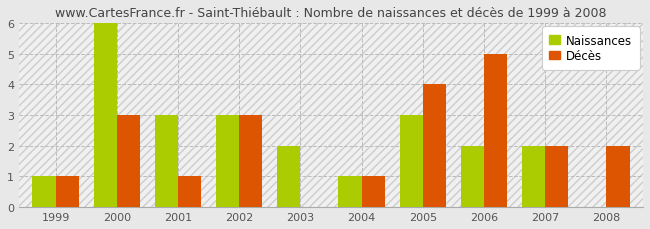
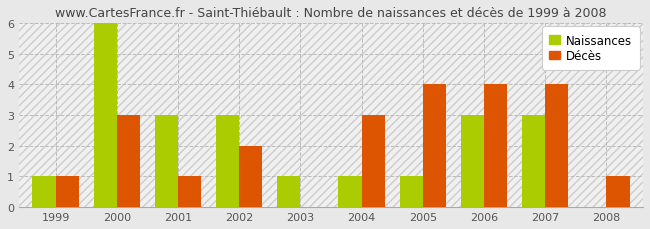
Décès/2002: 3 -> 2
Naissances/2003: 2 -> 1
Décès/2004: 1 -> 3
Naissances/2005: 3 -> 1
Naissances/2006: 2 -> 3
Décès/2006: 5 -> 4
Naissances/2007: 2 -> 3
Décès/2007: 2 -> 4
Décès/2008: 2 -> 1
